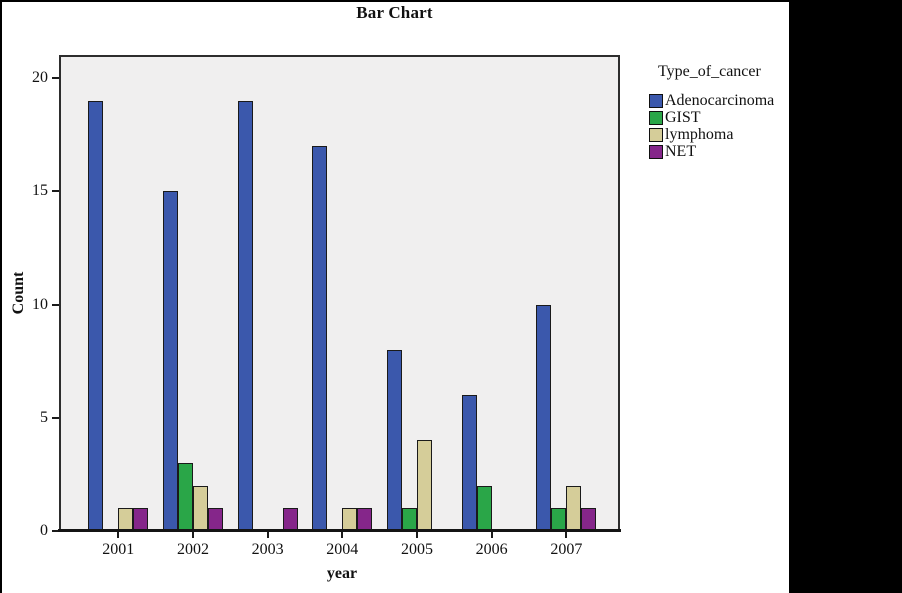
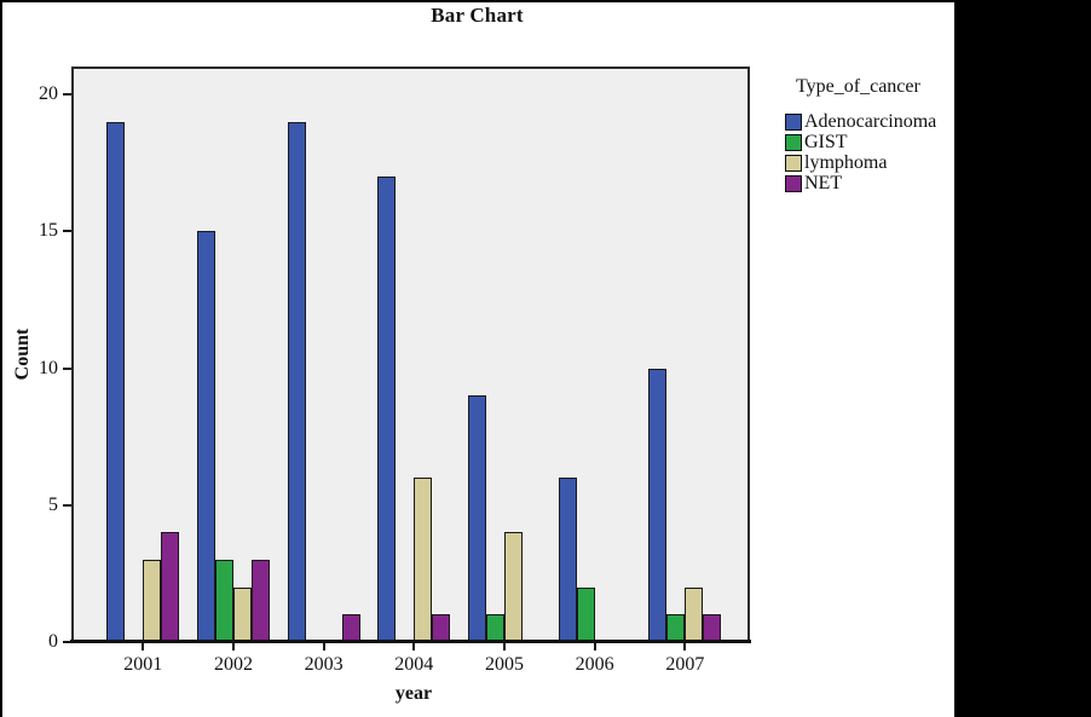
lymphoma/2001: 1 -> 3
NET/2001: 1 -> 4
NET/2002: 1 -> 3
lymphoma/2004: 1 -> 6
Adenocarcinoma/2005: 8 -> 9
